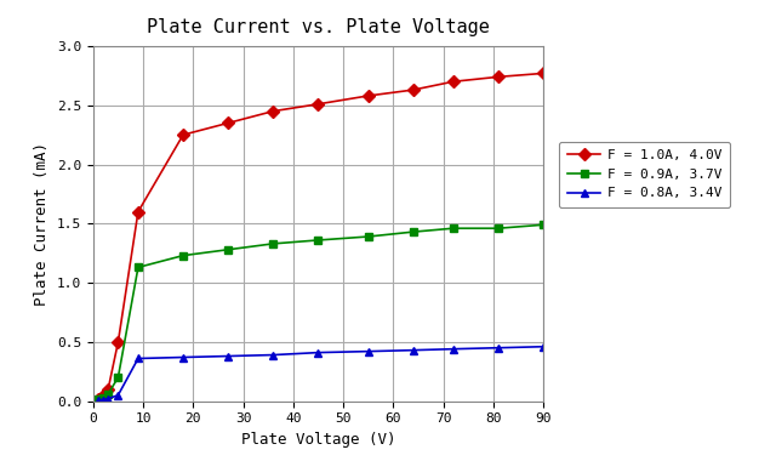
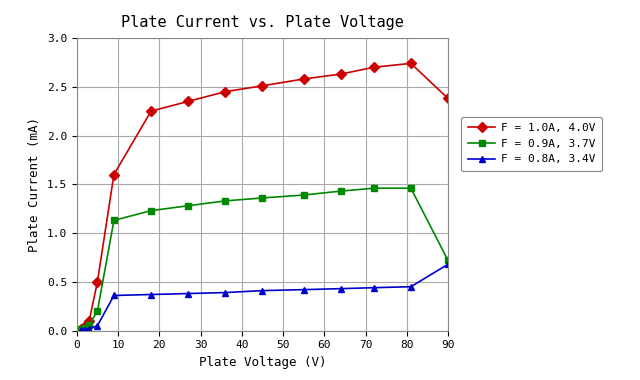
F = 1.0A, 4.0V/90: 2.77 -> 2.38
F = 0.9A, 3.7V/90: 1.49 -> 0.72
F = 0.8A, 3.4V/90: 0.46 -> 0.68
